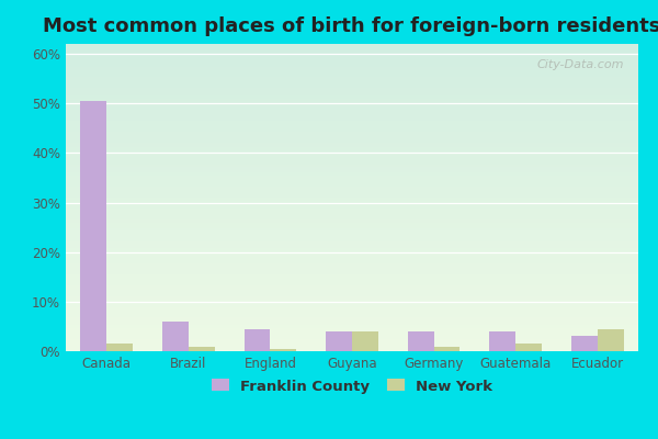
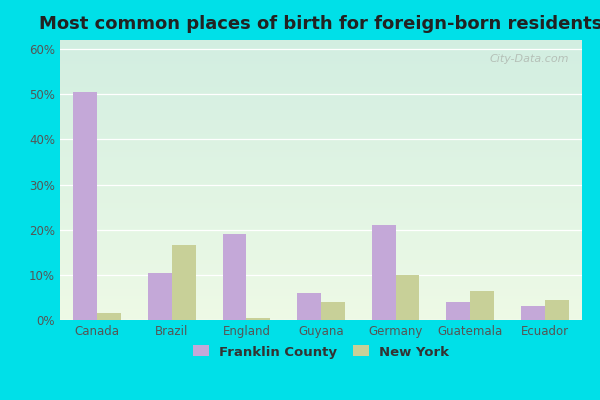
Franklin County/Brazil: 6.0% -> 10.5%
New York/Brazil: 0.8% -> 16.5%
Franklin County/England: 4.5% -> 19.0%
Franklin County/Guyana: 4.0% -> 6.0%
Franklin County/Germany: 4.0% -> 21.0%
New York/Germany: 0.8% -> 10.0%
New York/Guatemala: 1.5% -> 6.5%
